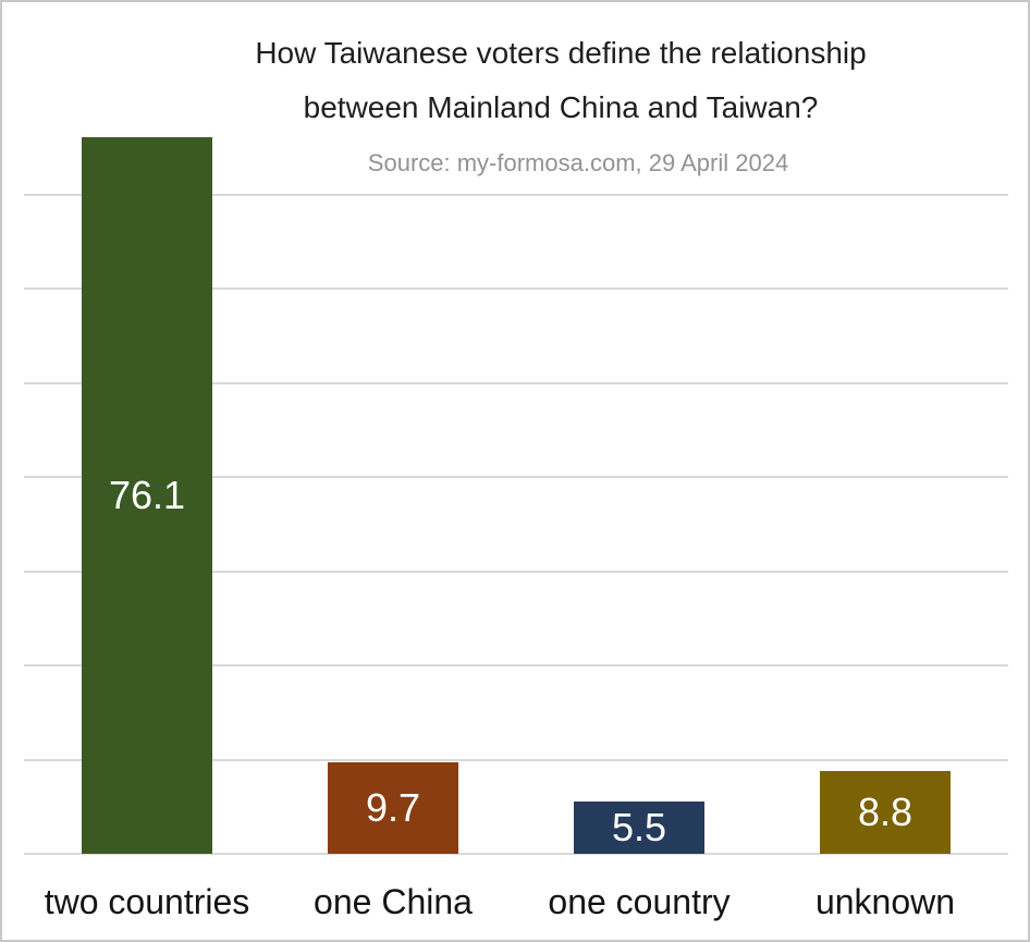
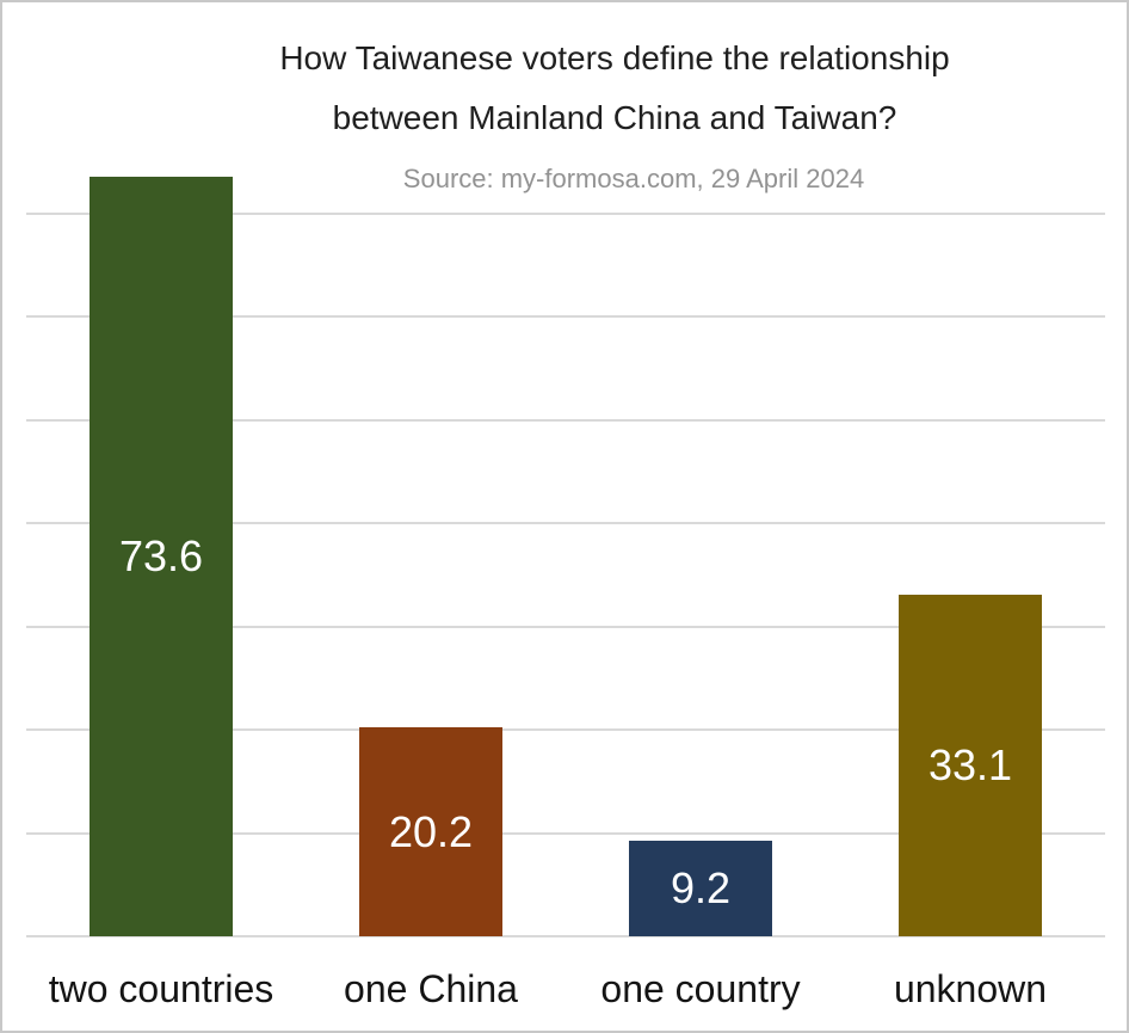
two countries: 76.1 -> 73.6
one China: 9.7 -> 20.2
one country: 5.5 -> 9.2
unknown: 8.8 -> 33.1
